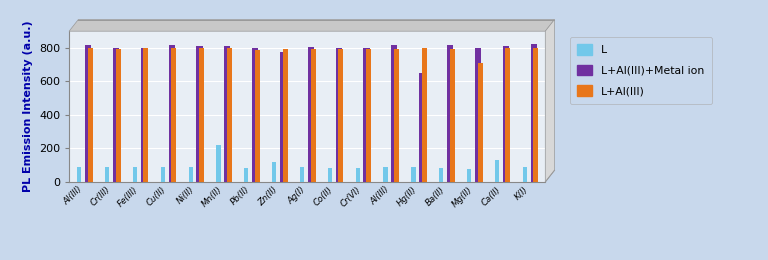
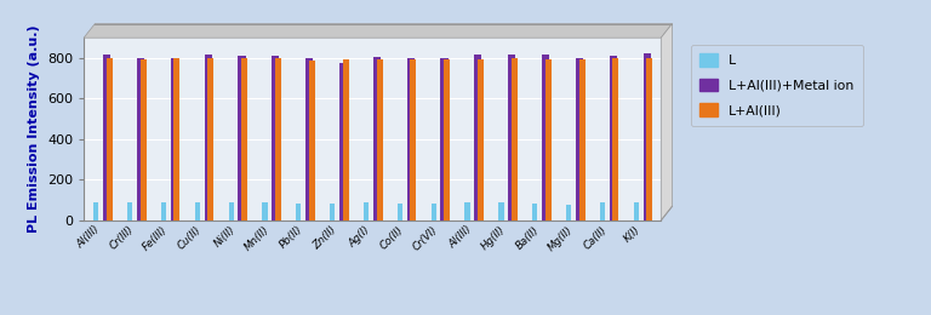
L/Mn(II): 220 -> 90
L/Zn(II): 120 -> 80
L+Al(III)+Metal ion/Hg(II): 650 -> 820
L+Al(III)/Mg(II): 710 -> 800
L/Ca(II): 130 -> 90
